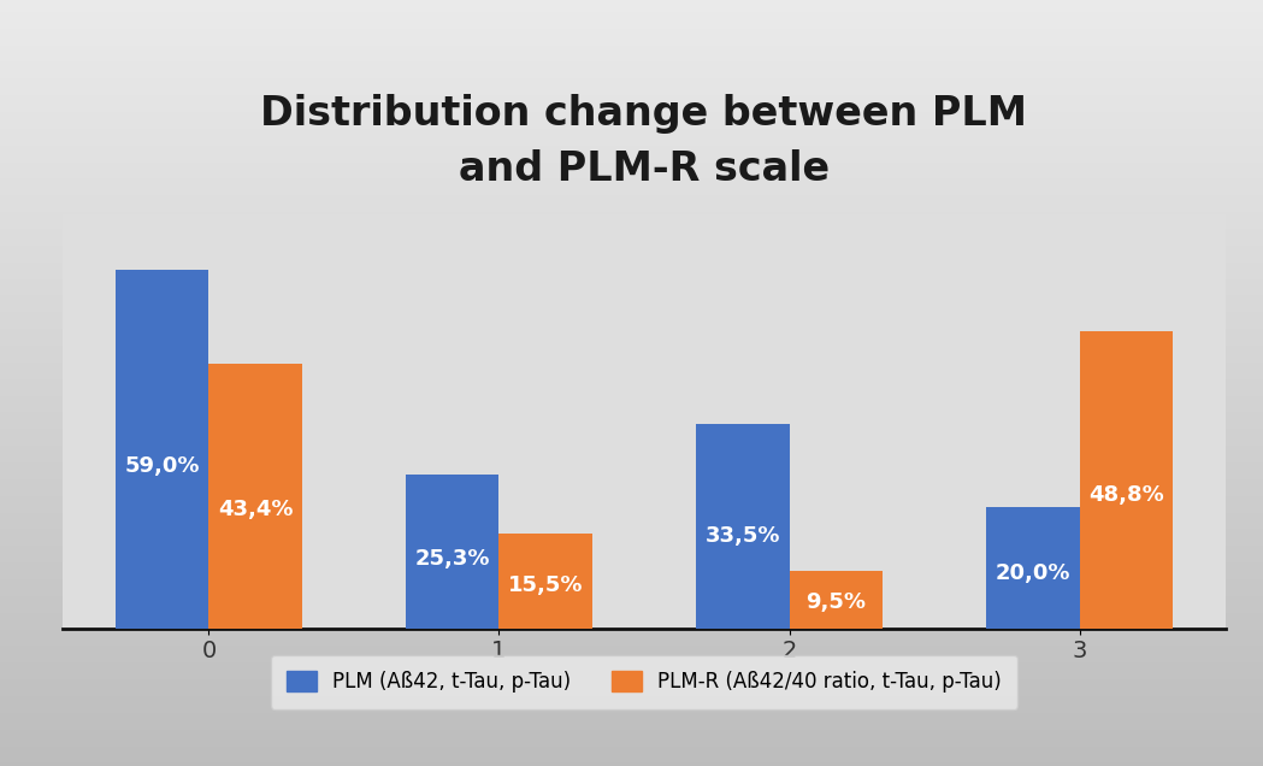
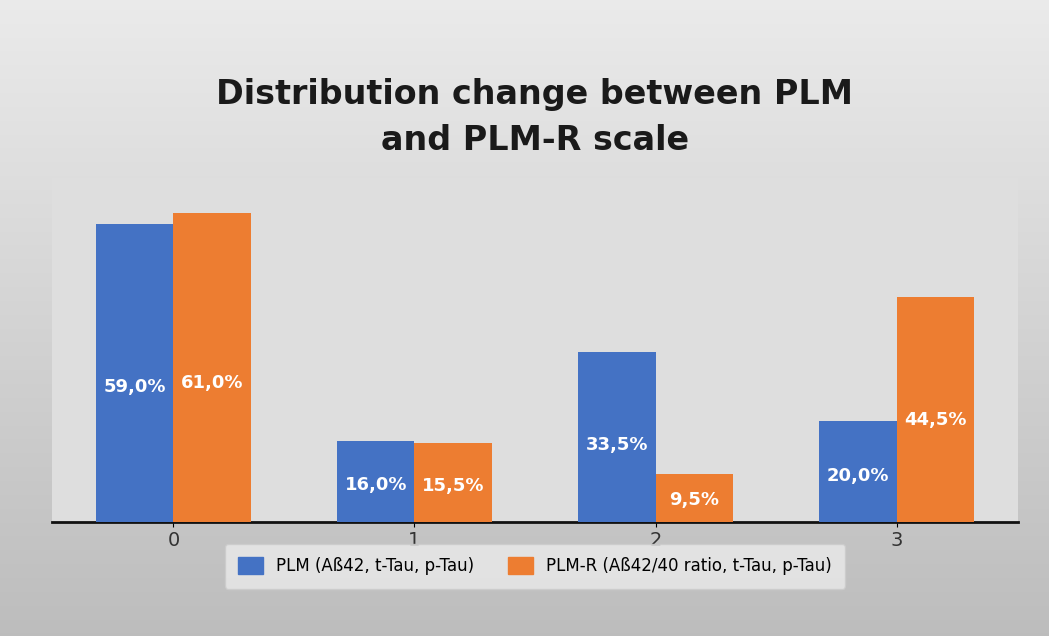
PLM-R (Aß42/40 ratio, t-Tau, p-Tau)/0: 43,4% -> 61,0%
PLM (Aß42, t-Tau, p-Tau)/1: 25,3% -> 16,0%
PLM-R (Aß42/40 ratio, t-Tau, p-Tau)/3: 48,8% -> 44,5%
